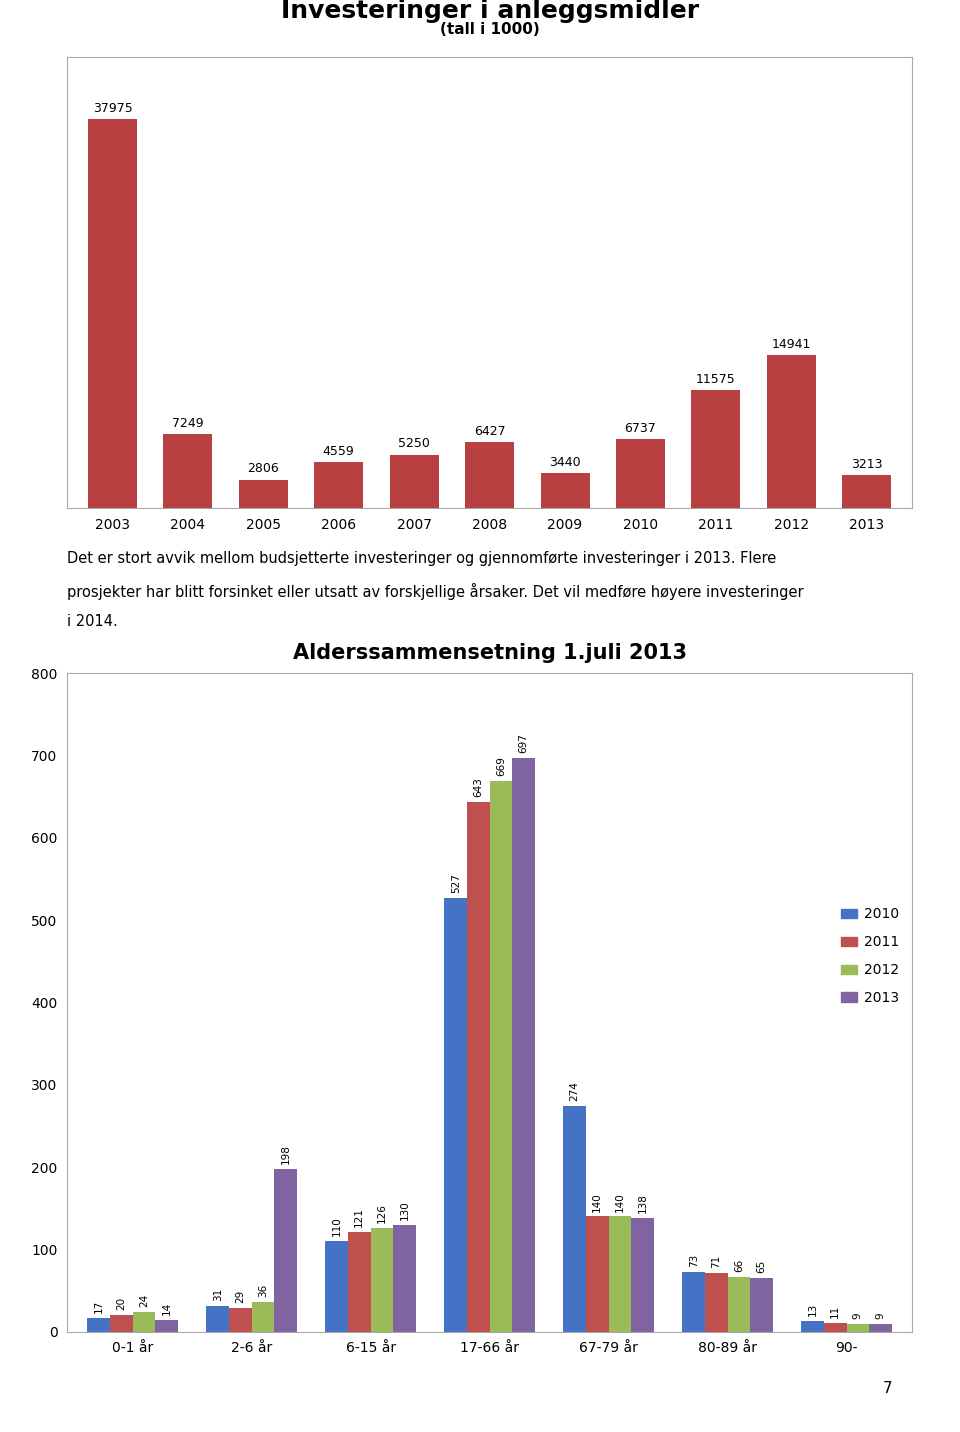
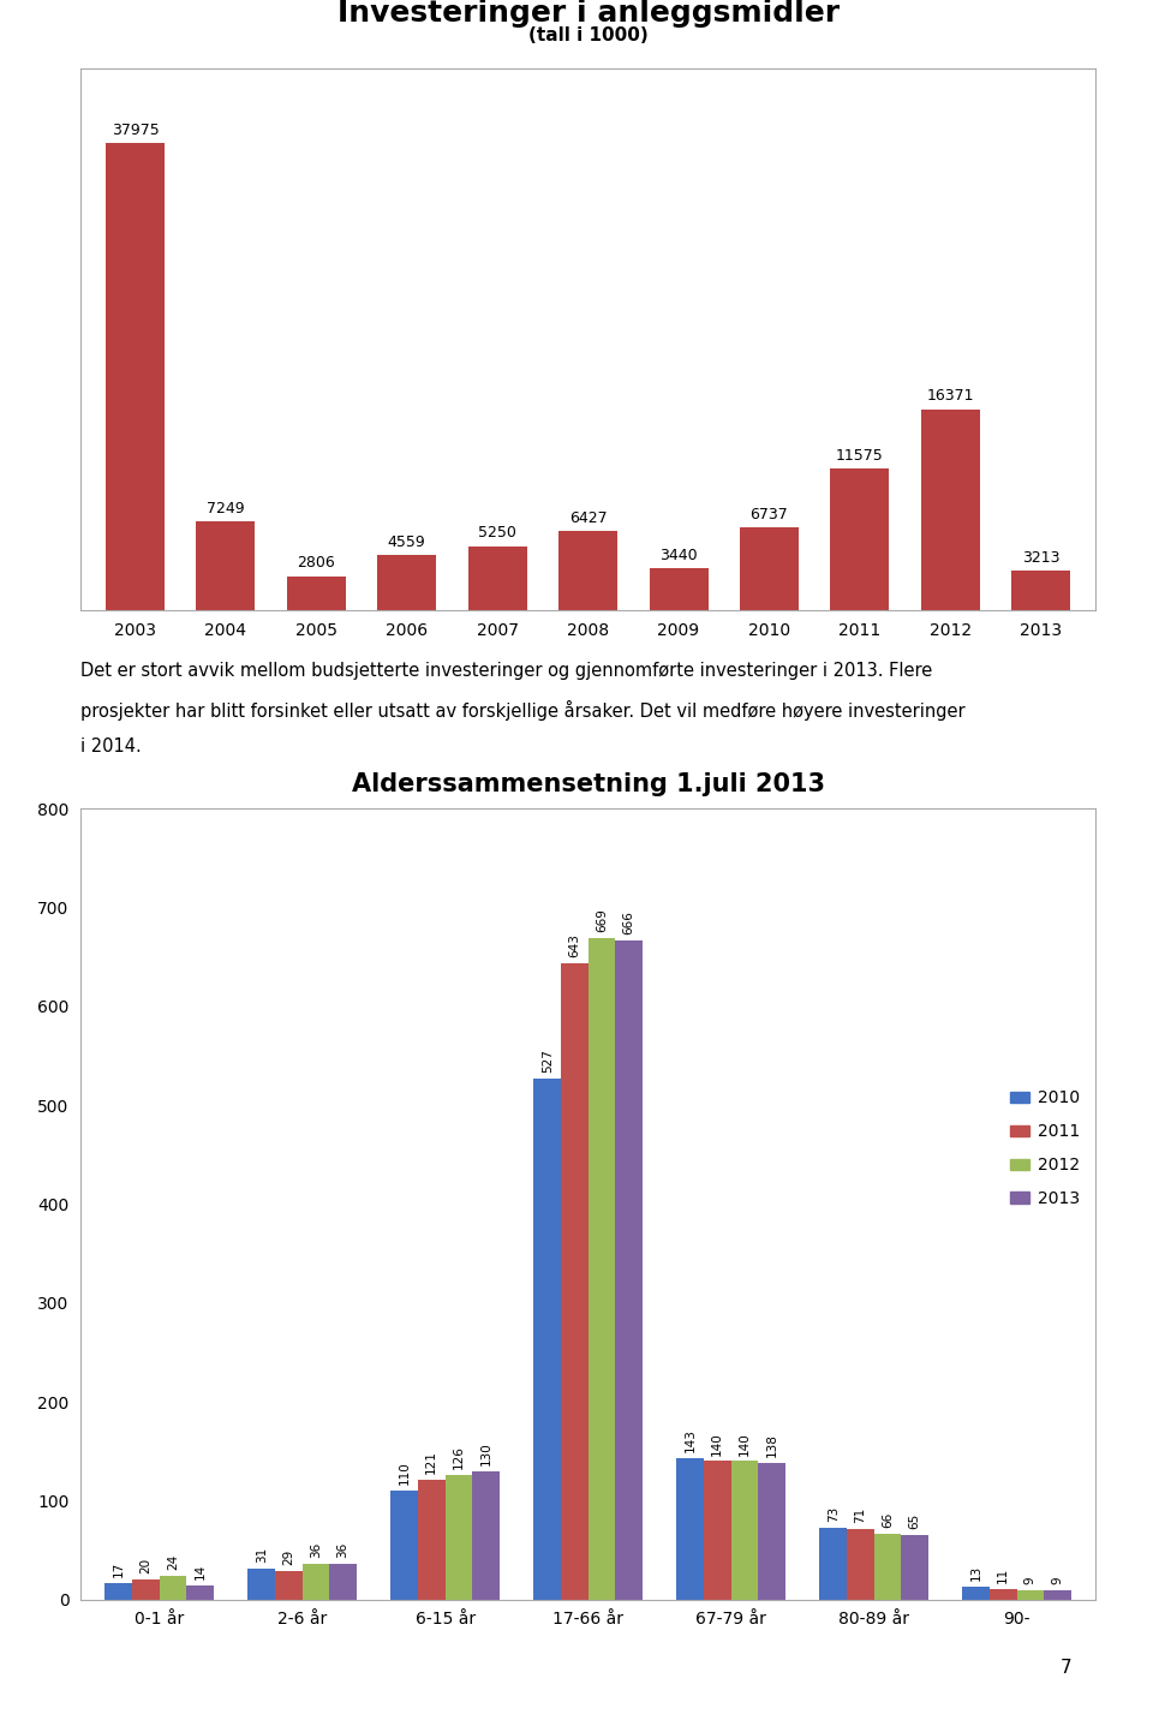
Investeringer i anleggsmidler/2012: 14941 -> 16371
Alderssammensetning 1.juli 2013/2013/2-6 år: 198 -> 36
Alderssammensetning 1.juli 2013/2013/17-66 år: 697 -> 666
Alderssammensetning 1.juli 2013/2010/67-79 år: 274 -> 143
